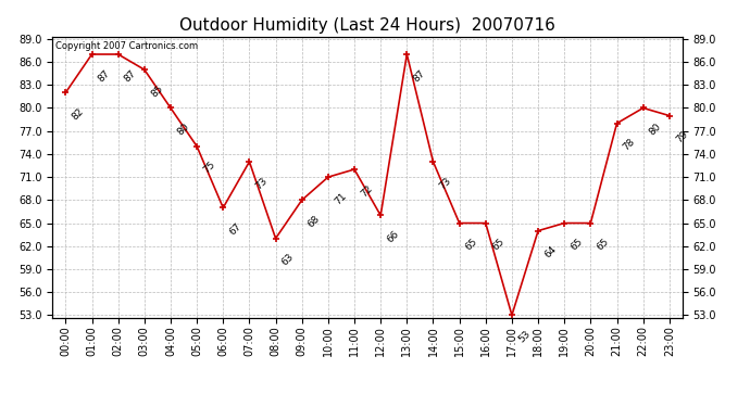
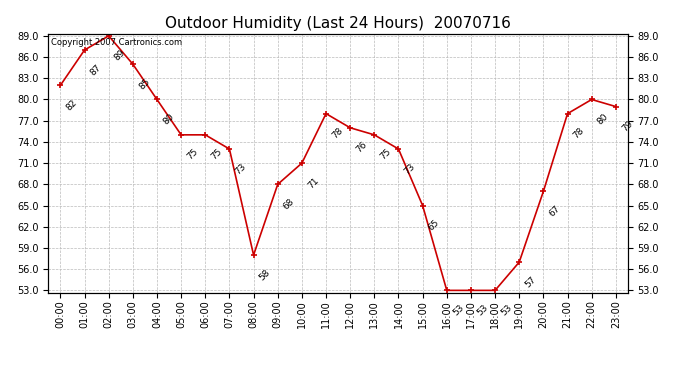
02:00: 87 -> 89
06:00: 67 -> 75
08:00: 63 -> 58
11:00: 72 -> 78
12:00: 66 -> 76
13:00: 87 -> 75
16:00: 65 -> 53
18:00: 64 -> 53
19:00: 65 -> 57
20:00: 65 -> 67
